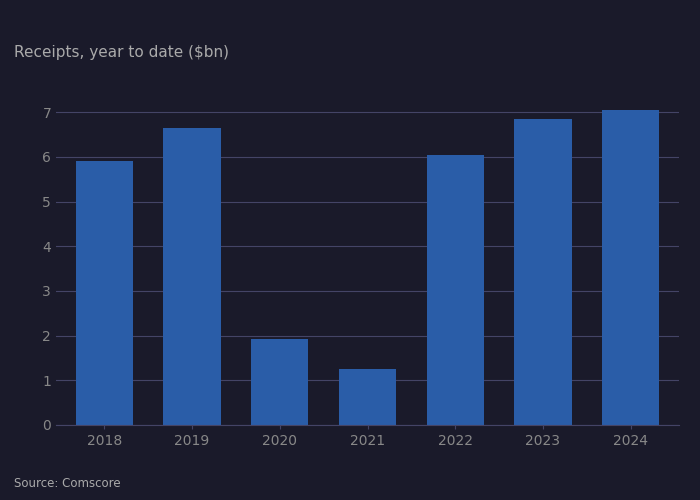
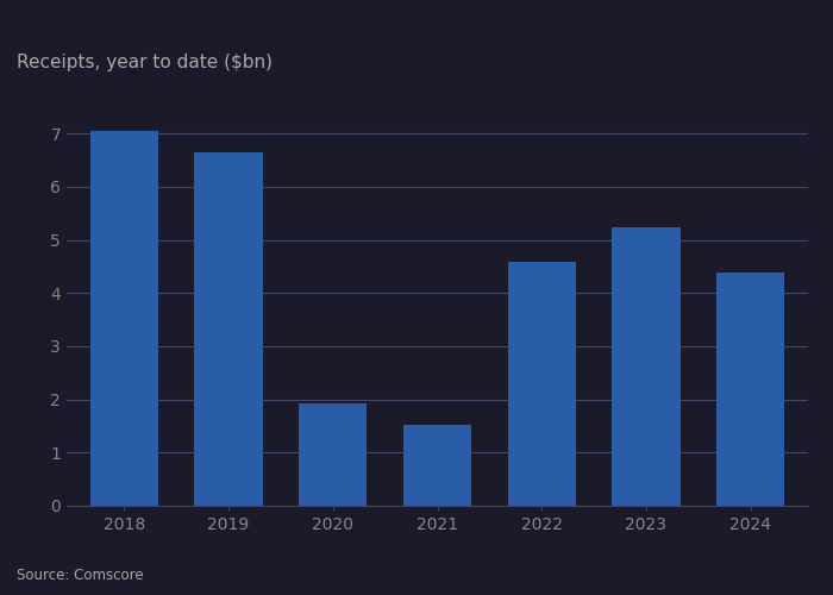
2018: 5.90 -> 7.05
2021: 1.25 -> 1.52
2022: 6.05 -> 4.60
2023: 6.85 -> 5.25
2024: 7.05 -> 4.38
